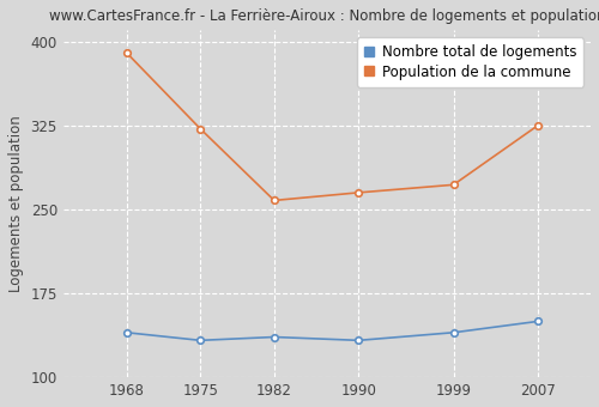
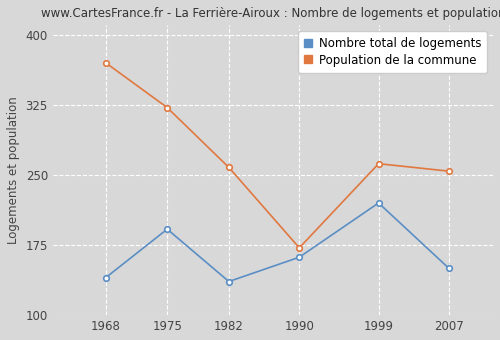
Population de la commune/1968: 390 -> 370
Nombre total de logements/1975: 133 -> 192
Nombre total de logements/1990: 133 -> 162
Population de la commune/1990: 265 -> 172
Nombre total de logements/1999: 140 -> 220
Population de la commune/1999: 272 -> 262
Population de la commune/2007: 325 -> 254
